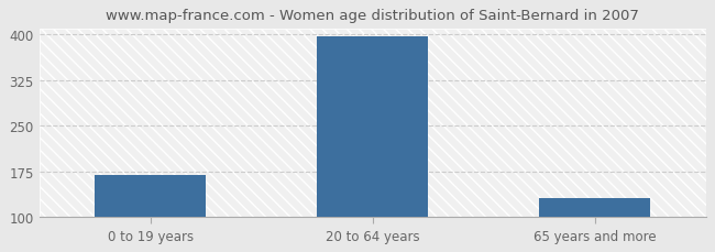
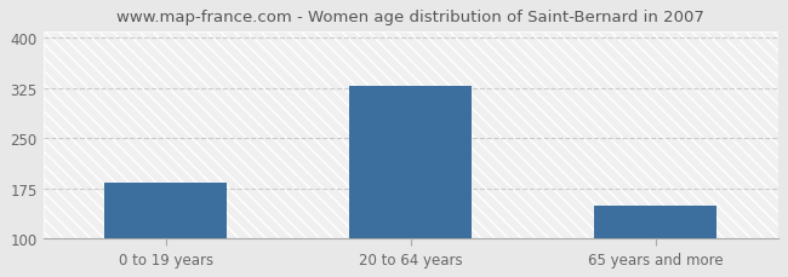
0 to 19 years: 170 -> 184
20 to 64 years: 397 -> 328
65 years and more: 132 -> 150
